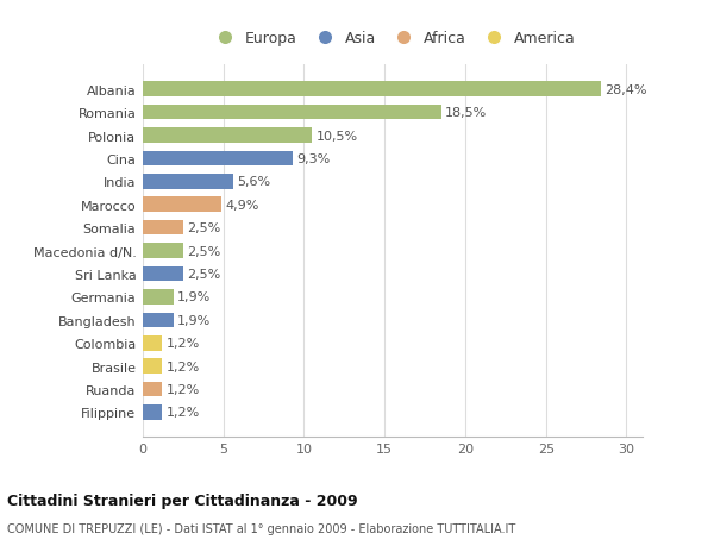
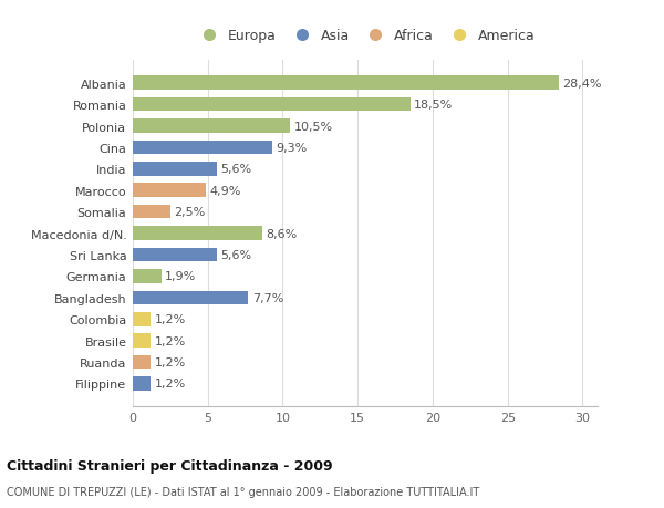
Macedonia d/N.: 2,5% -> 8,6%
Sri Lanka: 2,5% -> 5,6%
Bangladesh: 1,9% -> 7,7%
